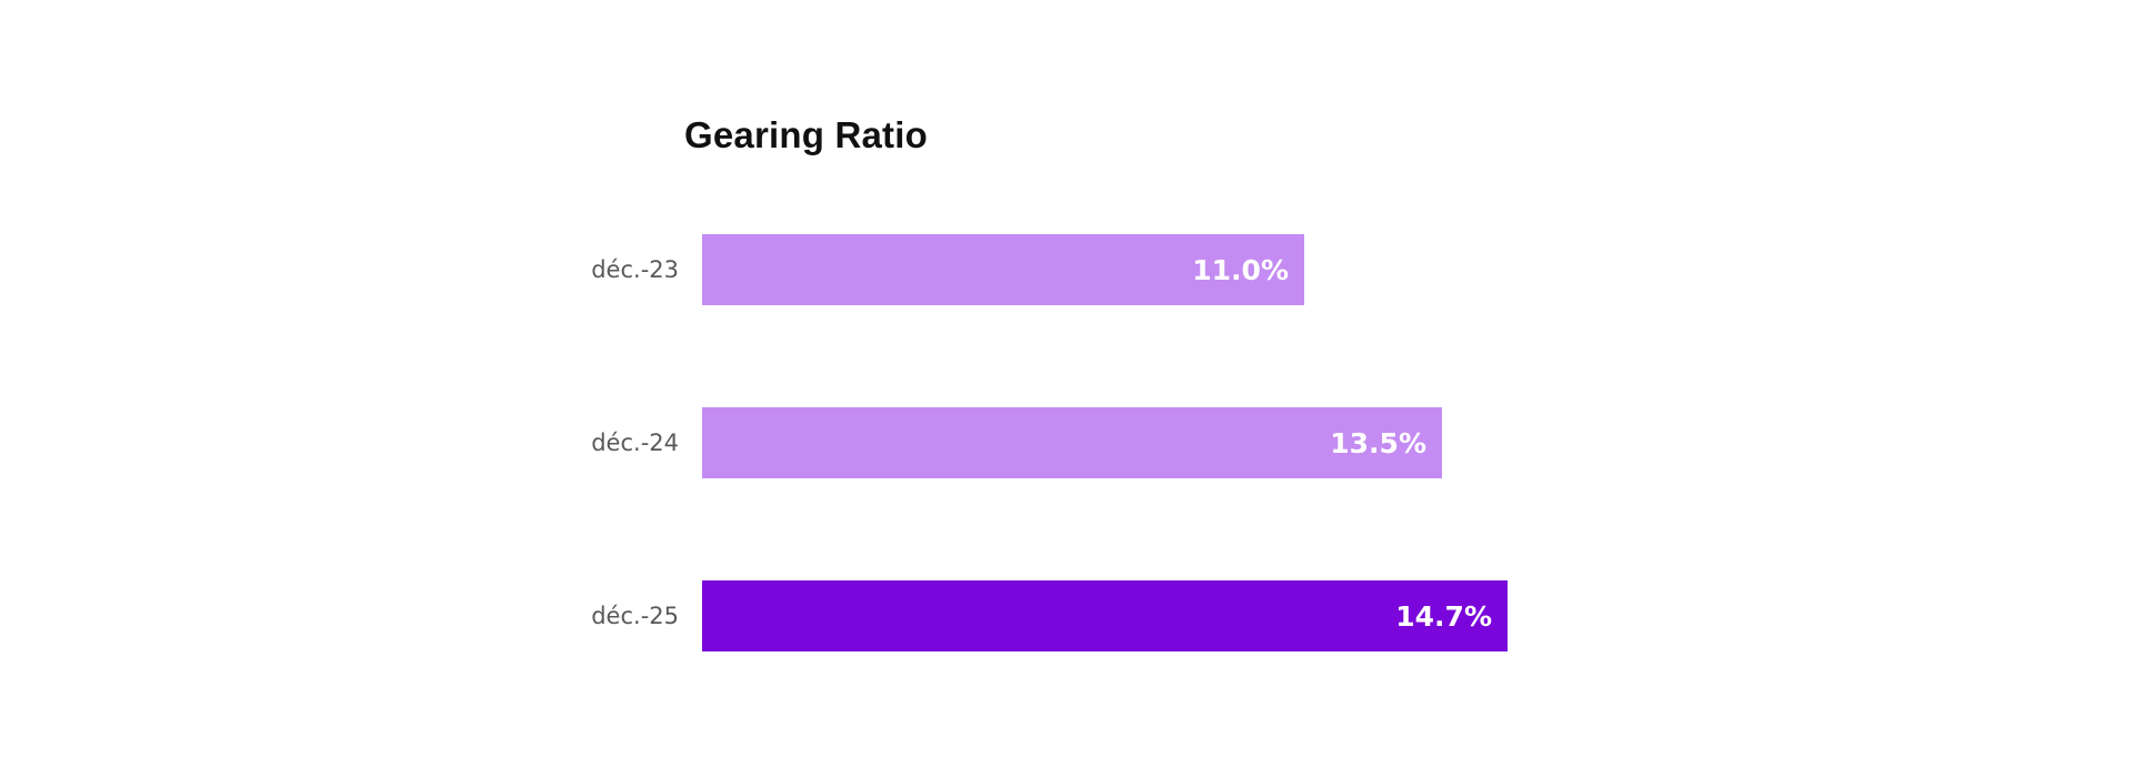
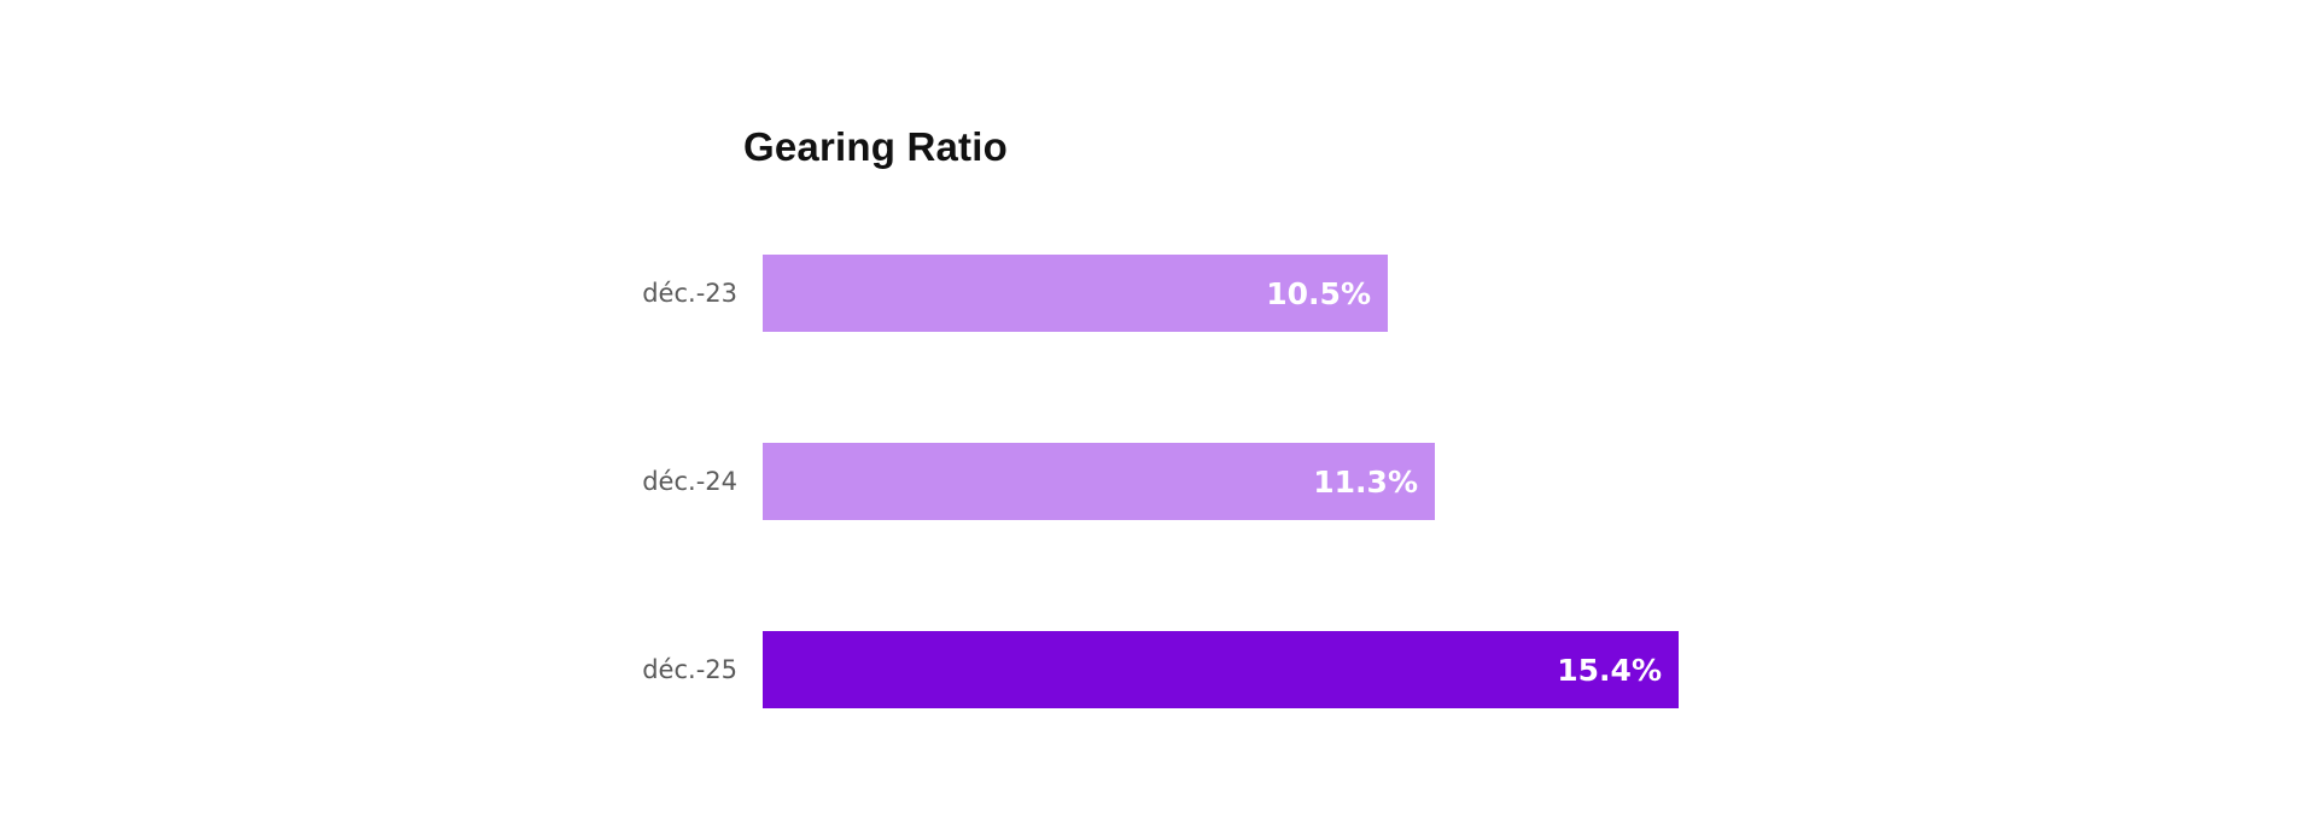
déc.-23: 11.0% -> 10.5%
déc.-24: 13.5% -> 11.3%
déc.-25: 14.7% -> 15.4%
